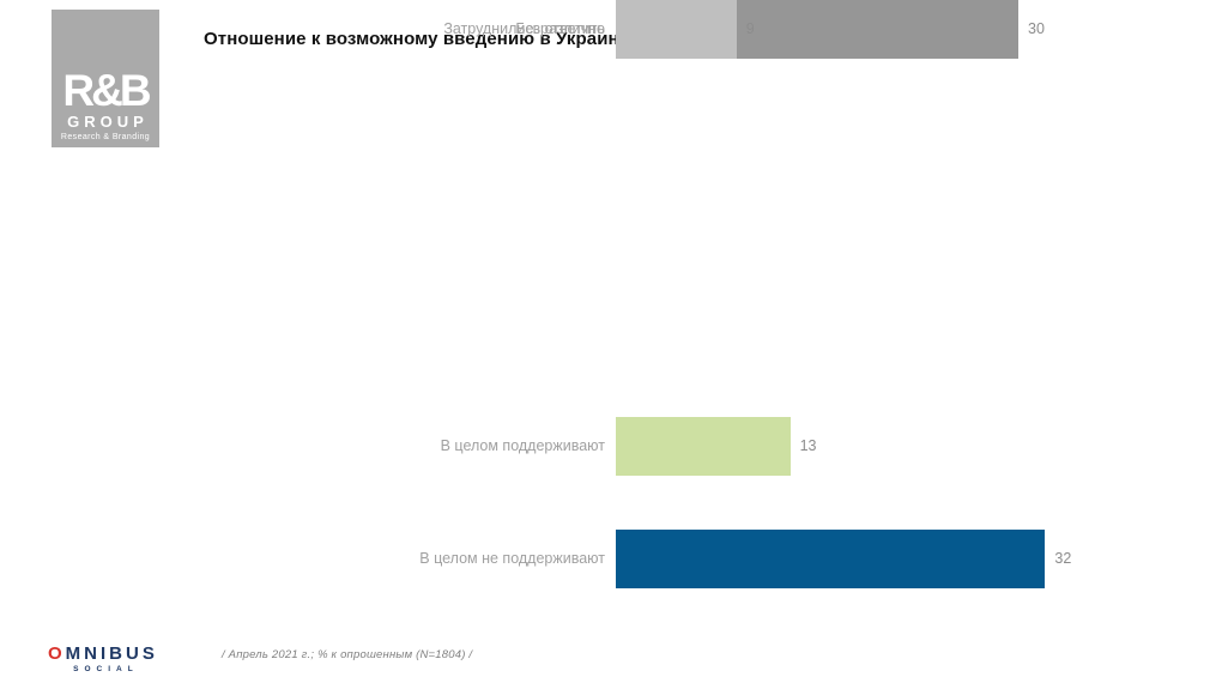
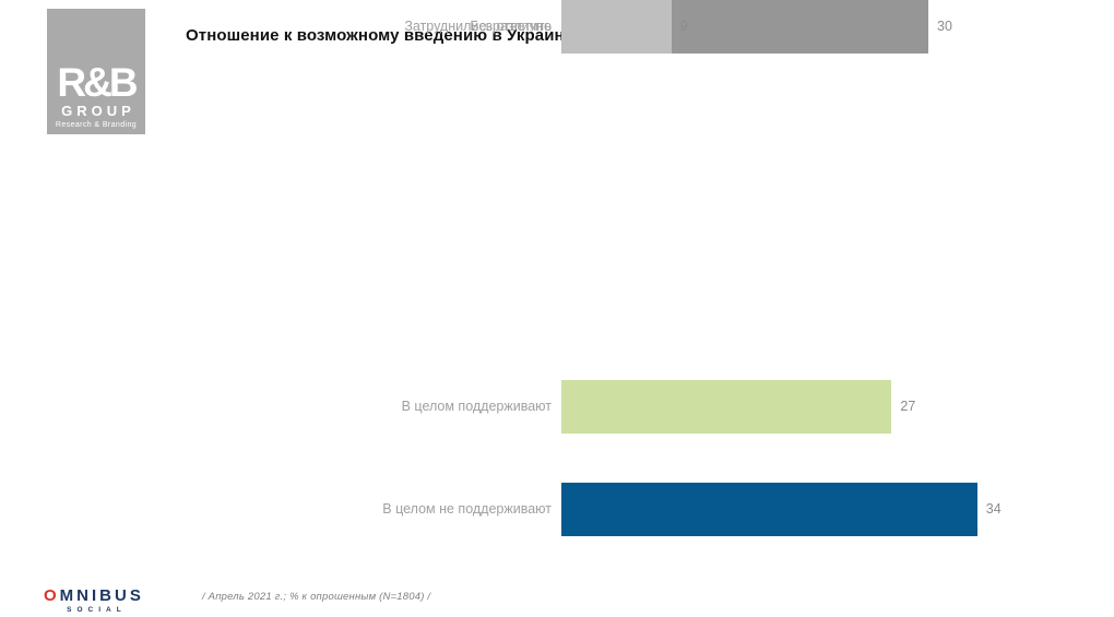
В целом поддерживают: 13 -> 27
В целом не поддерживают: 32 -> 34
